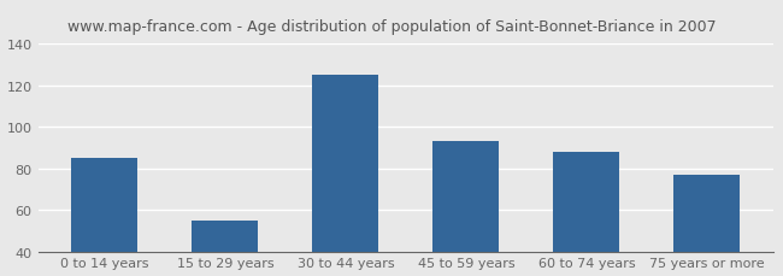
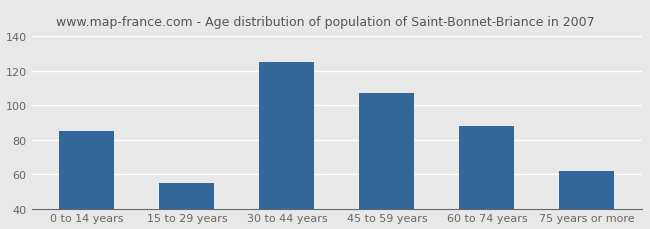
45 to 59 years: 93 -> 107
75 years or more: 77 -> 62
